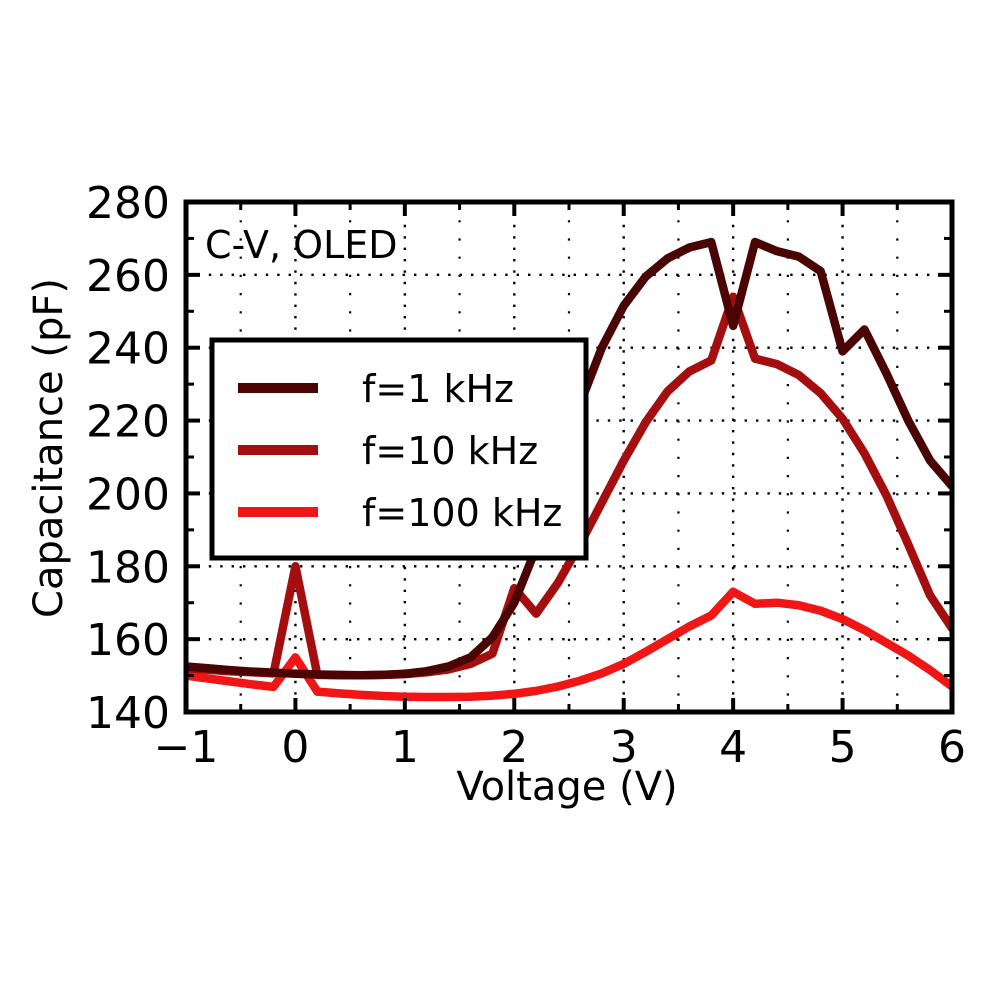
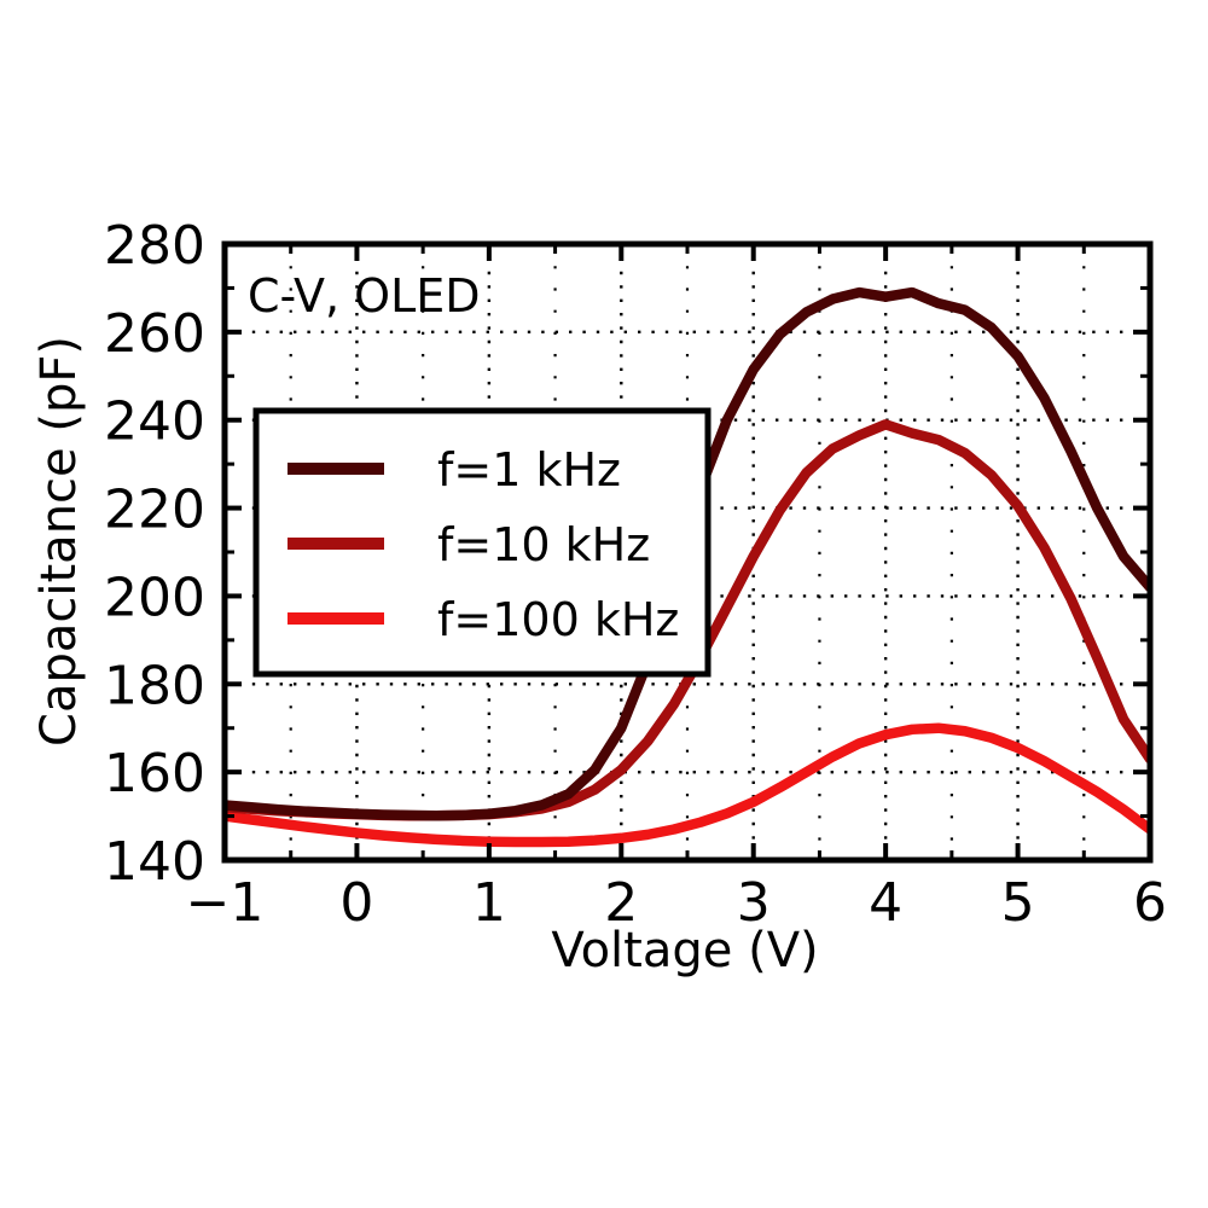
f=10 kHz/0: 180 -> 150
f=100 kHz/0: 155 -> 146
f=10 kHz/2: 174 -> 160
f=1 kHz/4: 246 -> 268
f=10 kHz/4: 254 -> 239
f=100 kHz/4: 173 -> 168
f=1 kHz/5: 239 -> 254
